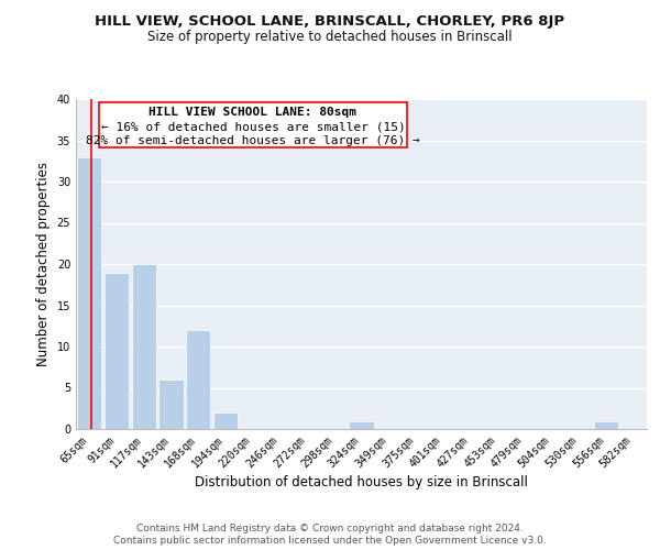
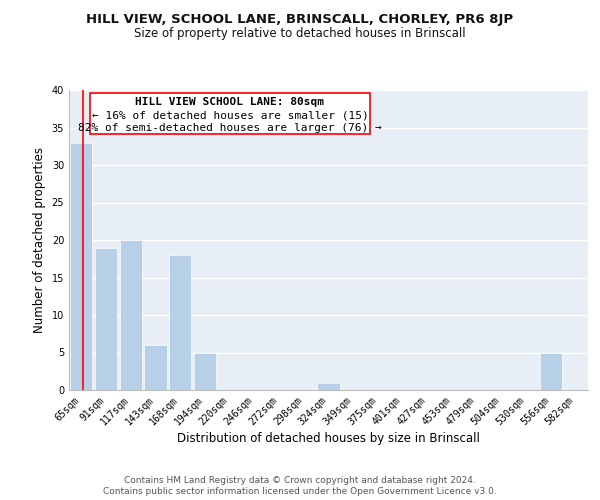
168sqm: 12 -> 18
194sqm: 2 -> 5
556sqm: 1 -> 5
